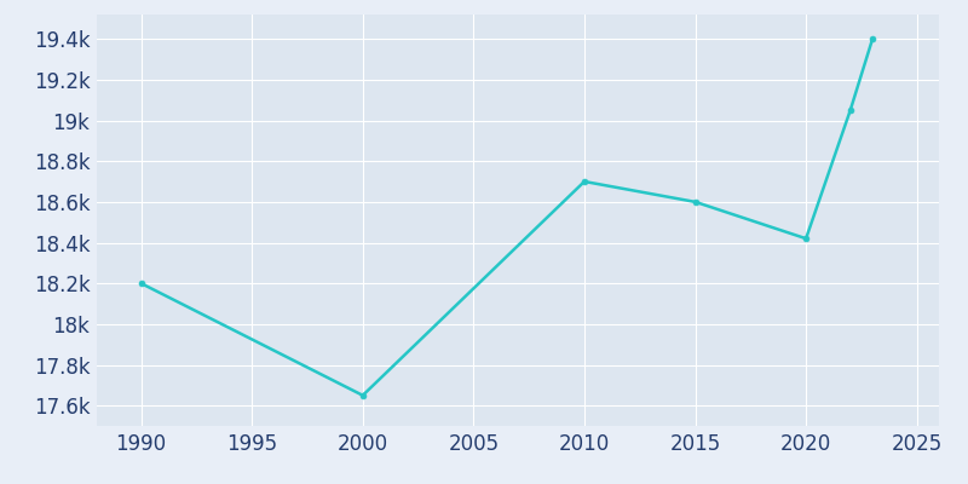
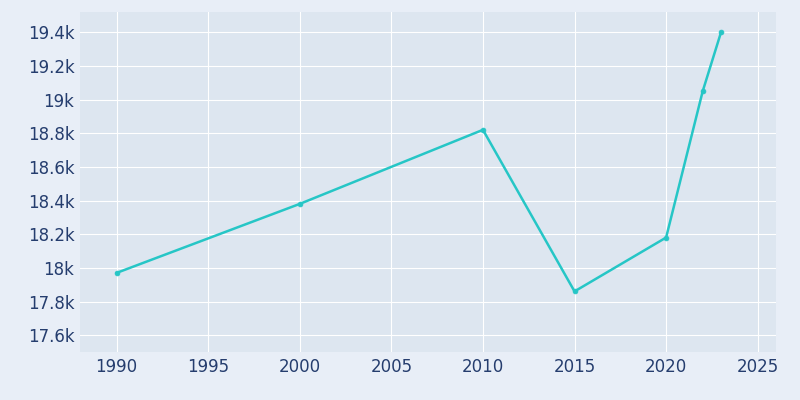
1990: 18.20k -> 17.97k
2000: 17.65k -> 18.38k
2010: 18.70k -> 18.82k
2015: 18.60k -> 17.86k
2020: 18.42k -> 18.18k
